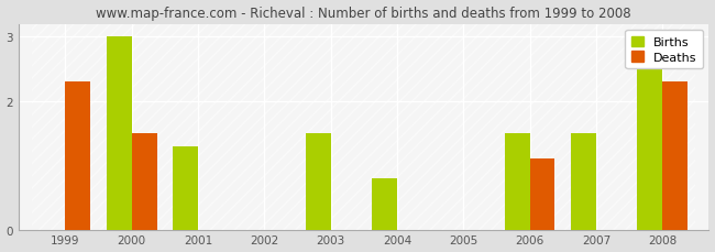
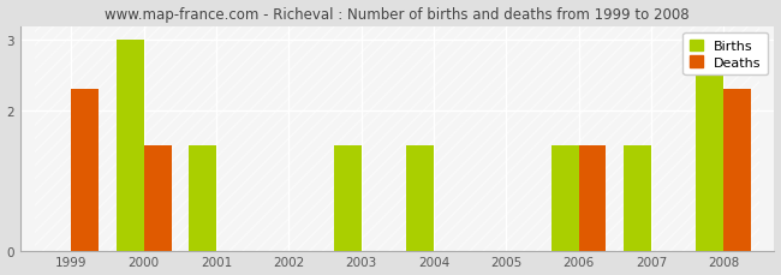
Births/2001: 1.3 -> 1.5
Births/2004: 0.8 -> 1.5
Deaths/2006: 1.1 -> 1.5
